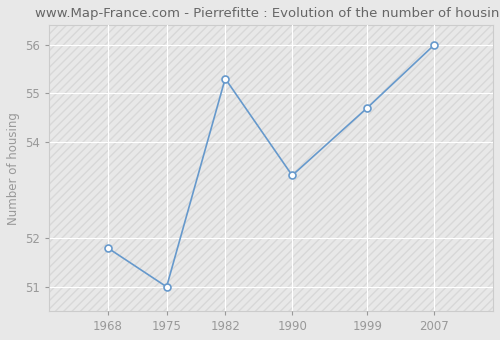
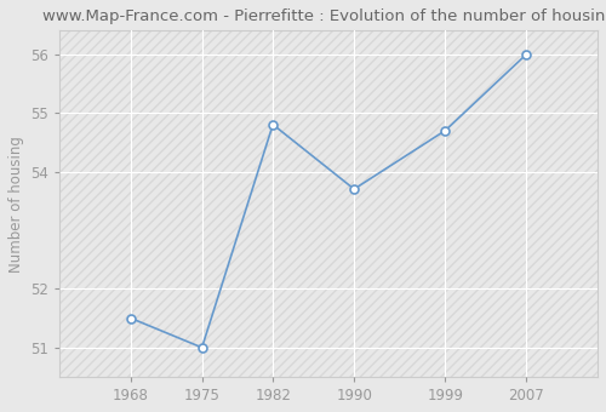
1968: 51.8 -> 51.5
1982: 55.3 -> 54.8
1990: 53.3 -> 53.7
